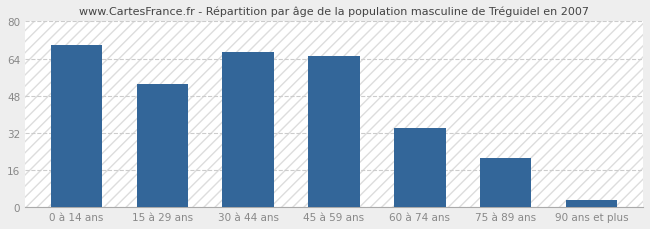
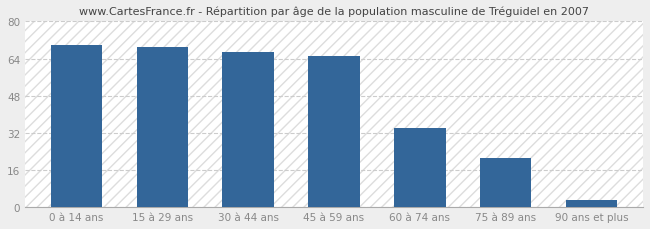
15 à 29 ans: 53 -> 69
